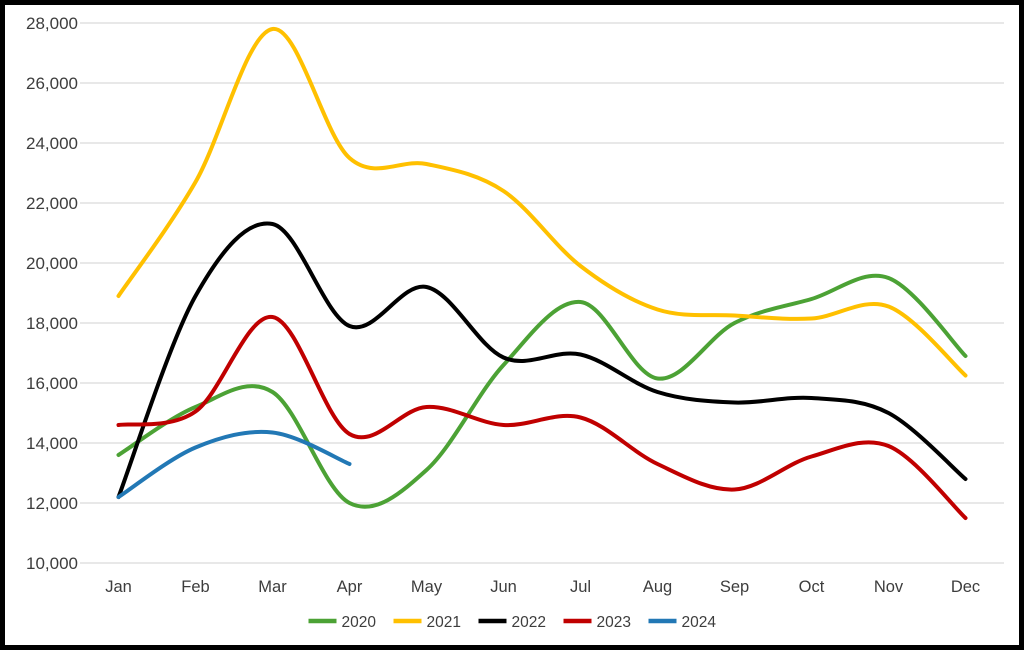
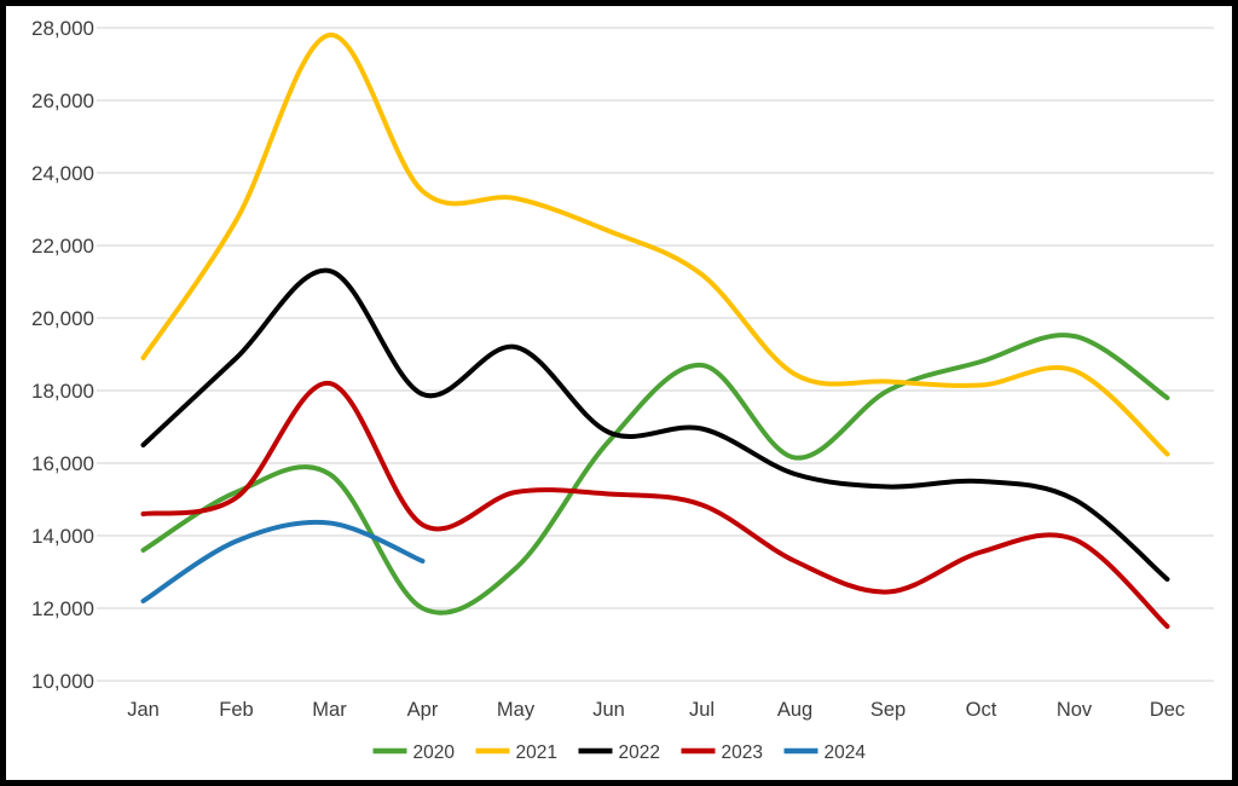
2022/Jan: 12200 -> 16500
2023/Jun: 14600 -> 15200
2021/Jul: 19900 -> 21200
2020/Dec: 16900 -> 17800
